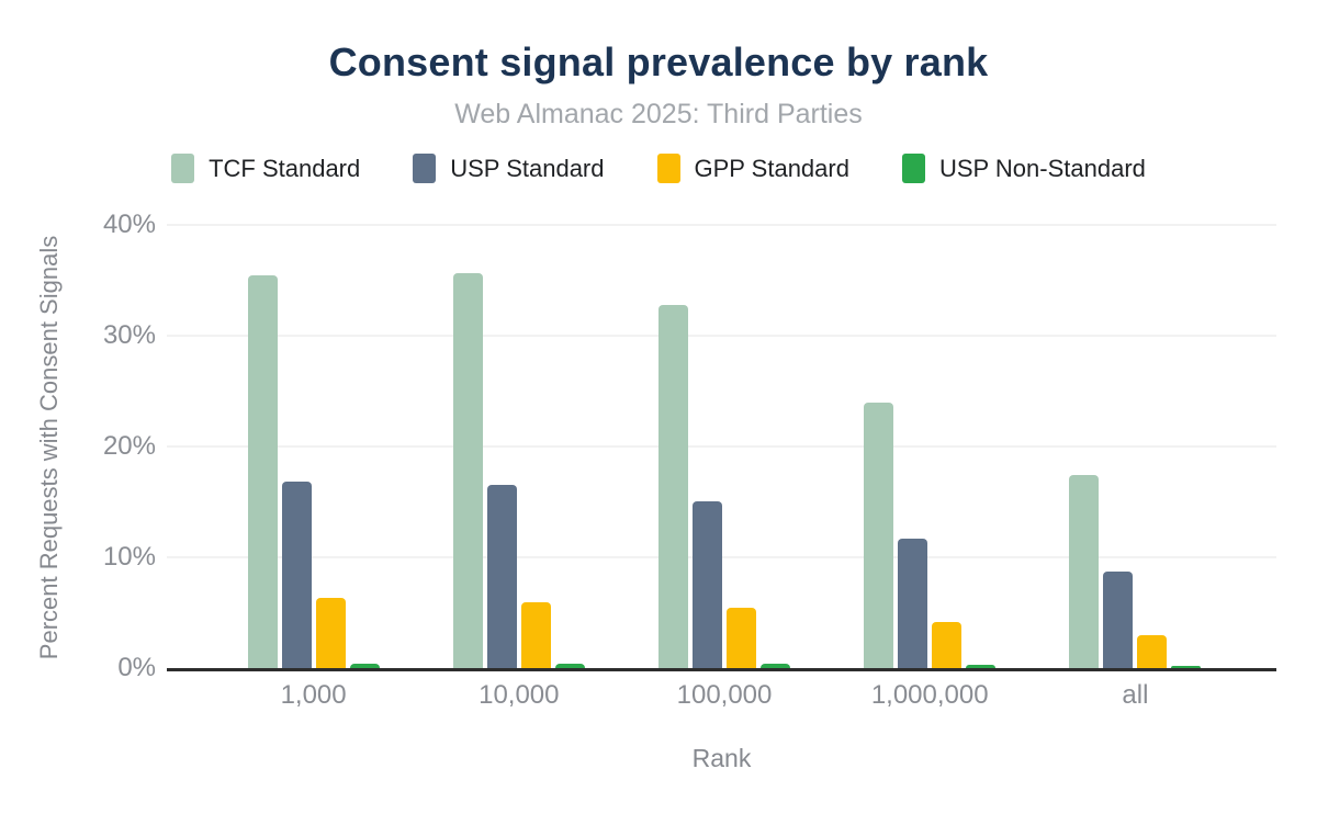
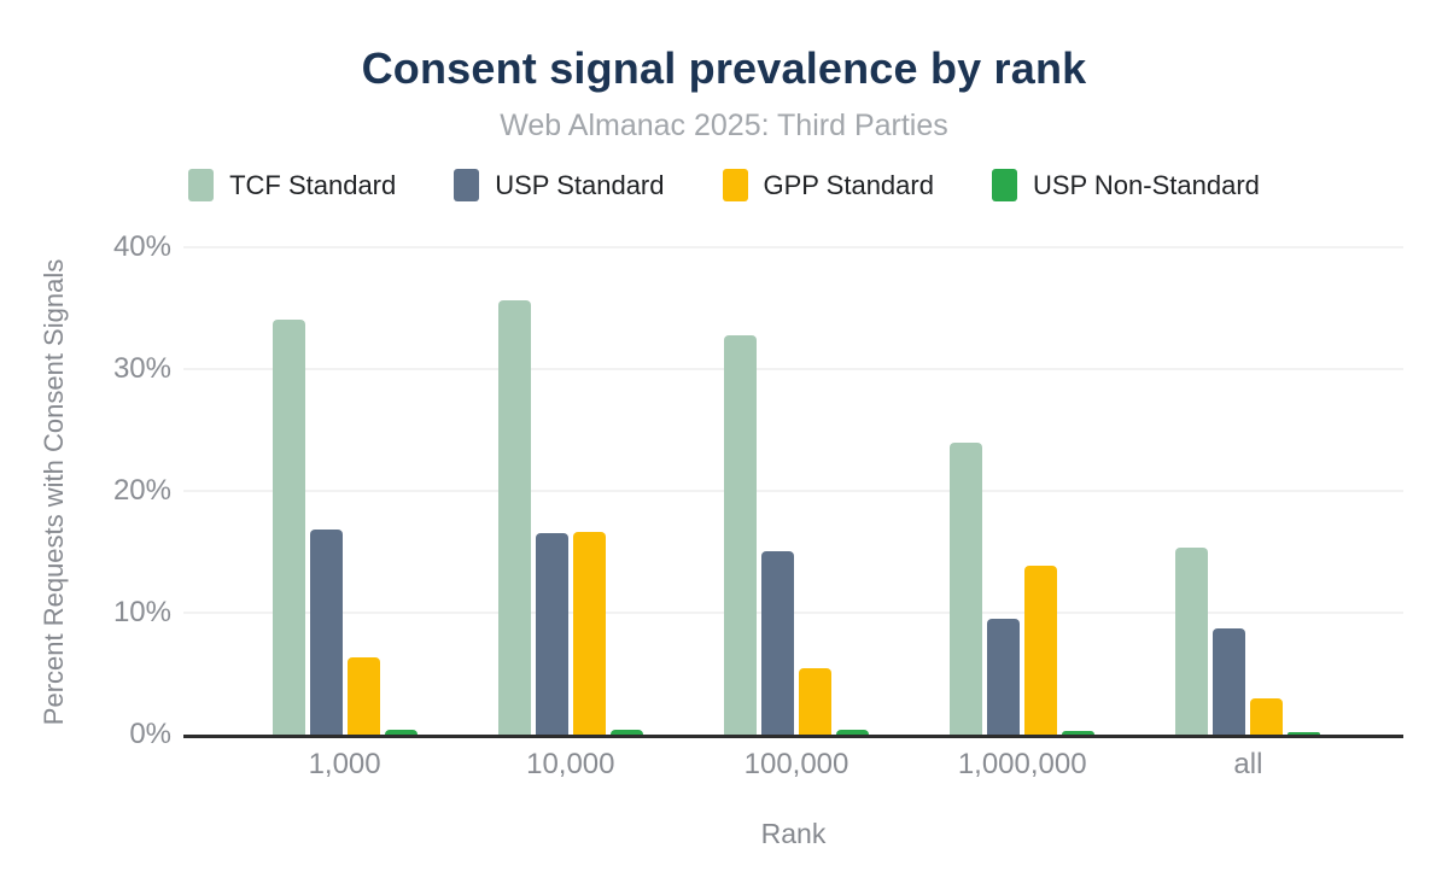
TCF Standard/1,000: 35.4% -> 34.1%
GPP Standard/10,000: 5.9% -> 16.6%
USP Standard/1,000,000: 11.7% -> 9.5%
GPP Standard/1,000,000: 4.2% -> 13.9%
TCF Standard/all: 17.4% -> 15.3%
